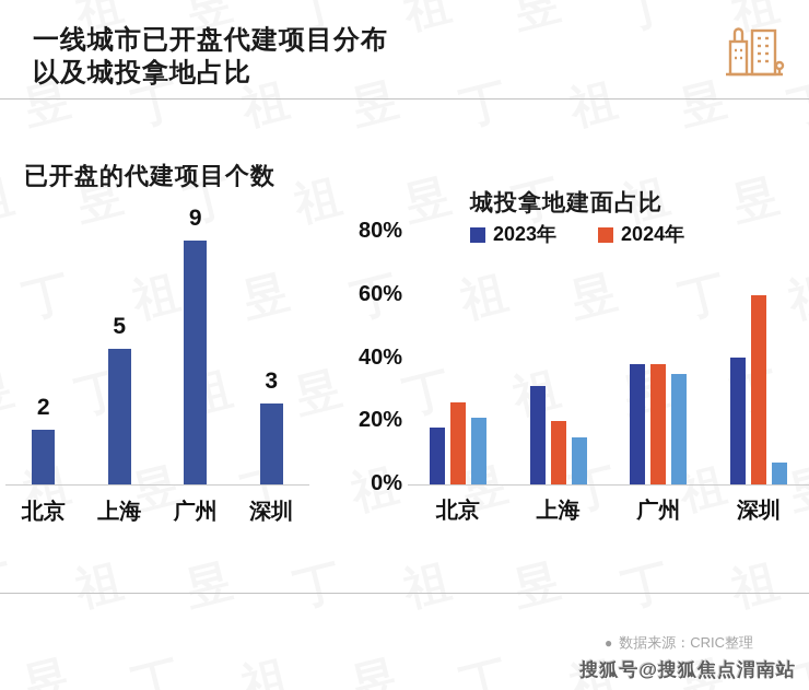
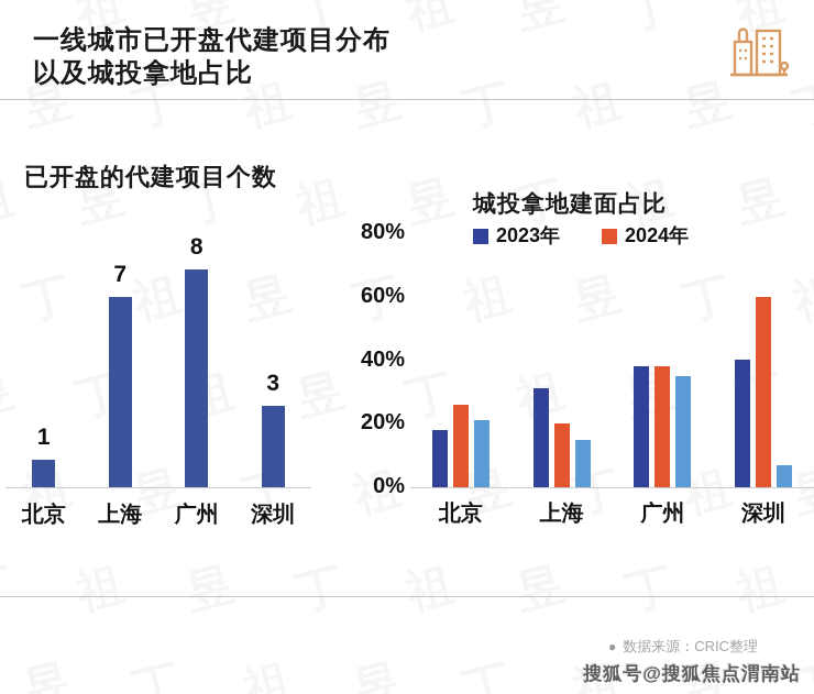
已开盘的代建项目个数/北京: 2 -> 1
已开盘的代建项目个数/上海: 5 -> 7
已开盘的代建项目个数/广州: 9 -> 8
